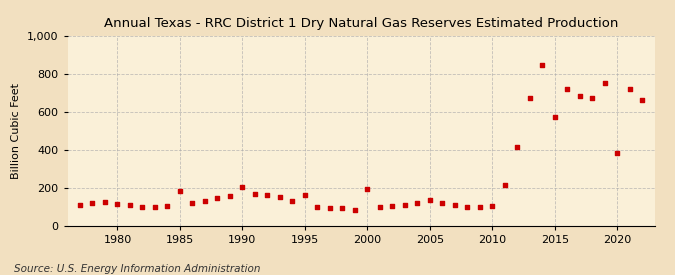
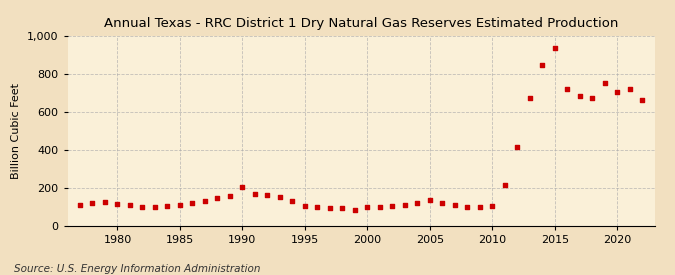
1985: 180 -> 110
1995: 160 -> 100
2000: 190 -> 100
2015: 570 -> 940
2020: 380 -> 700
